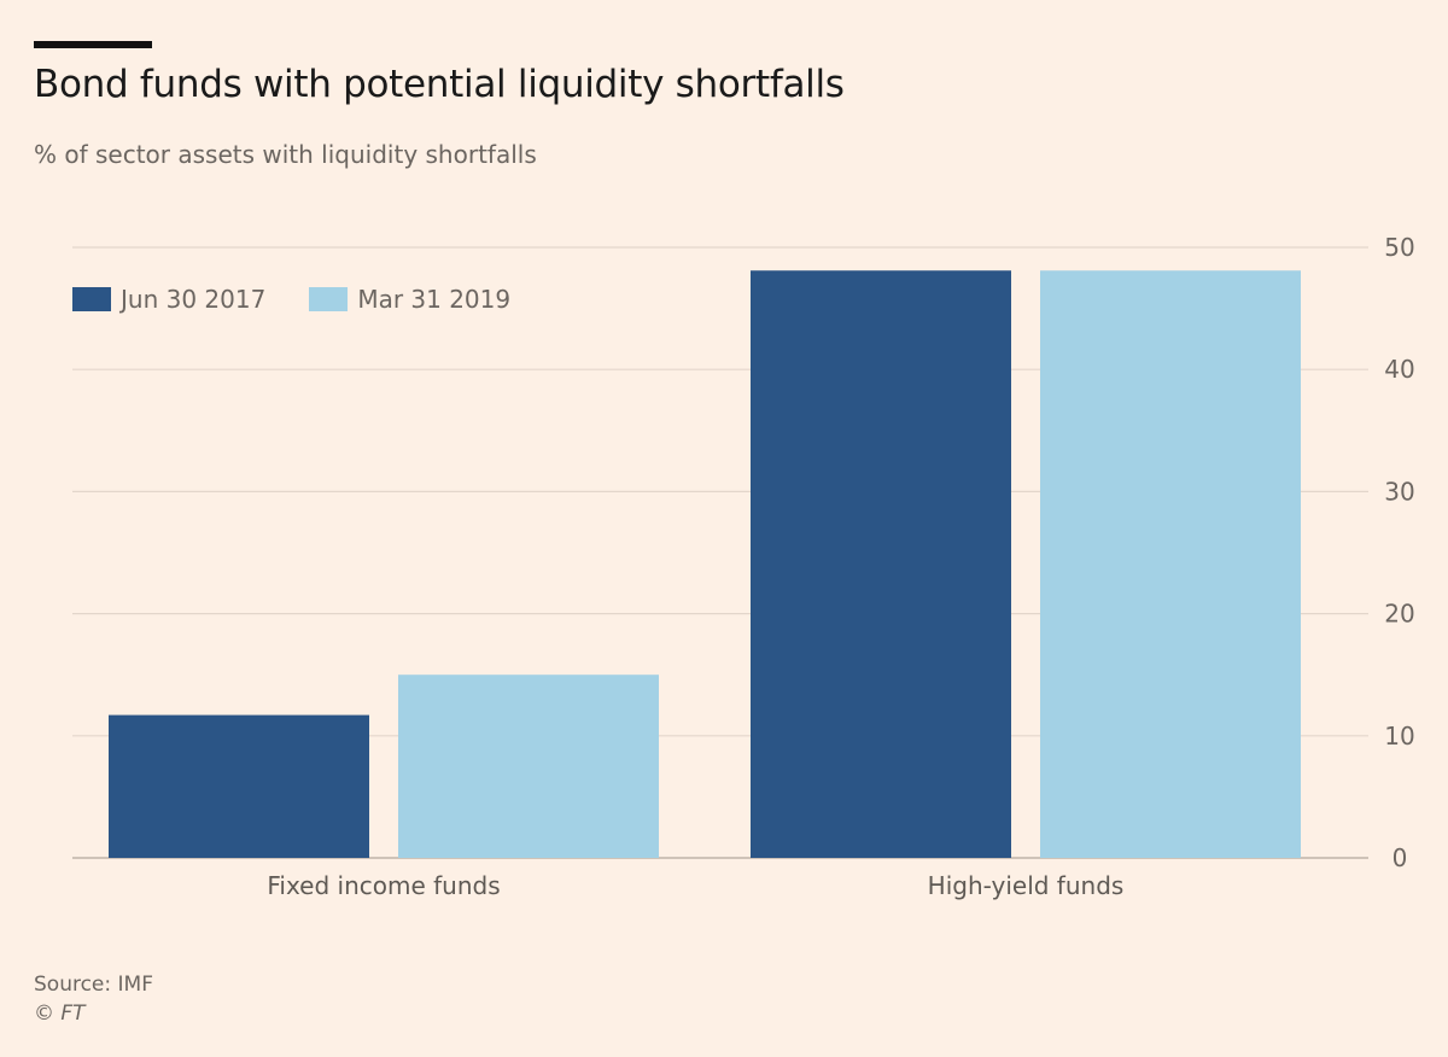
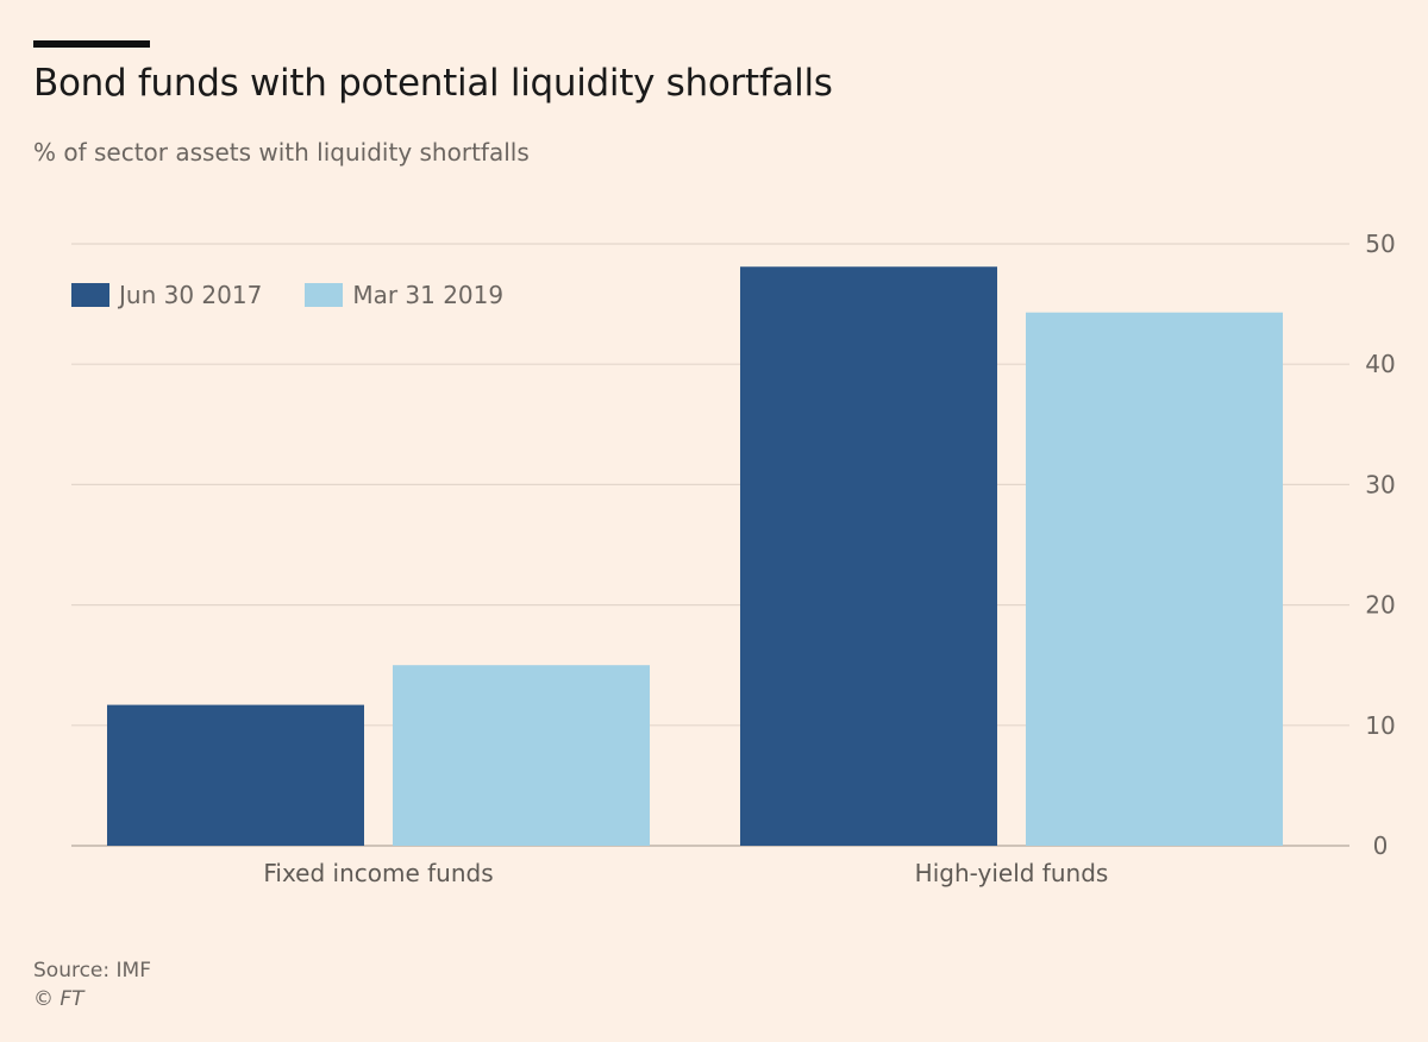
Mar 31 2019/High-yield funds: 48.1 -> 44.3
